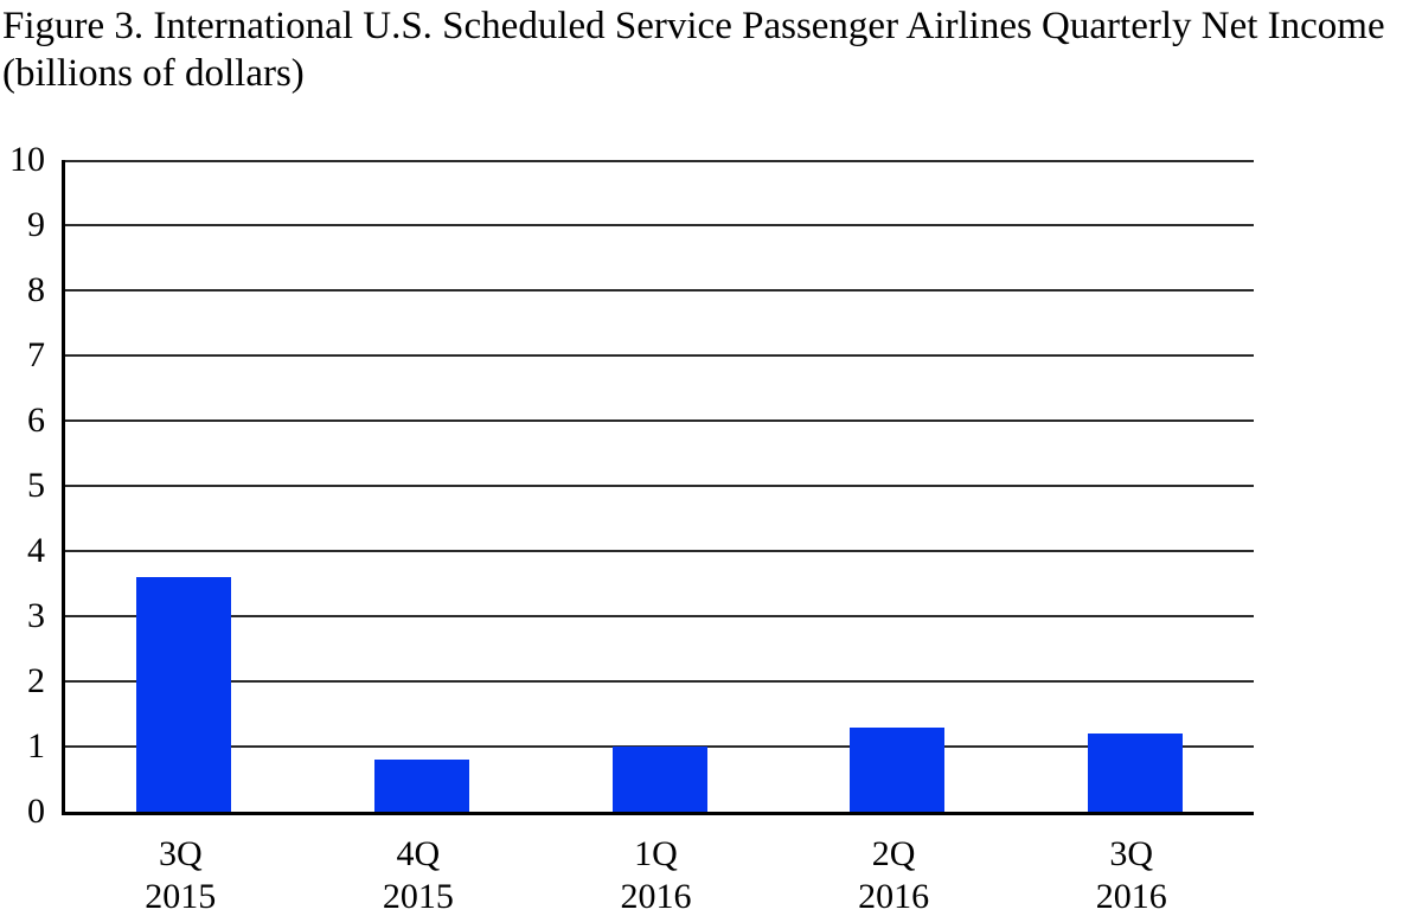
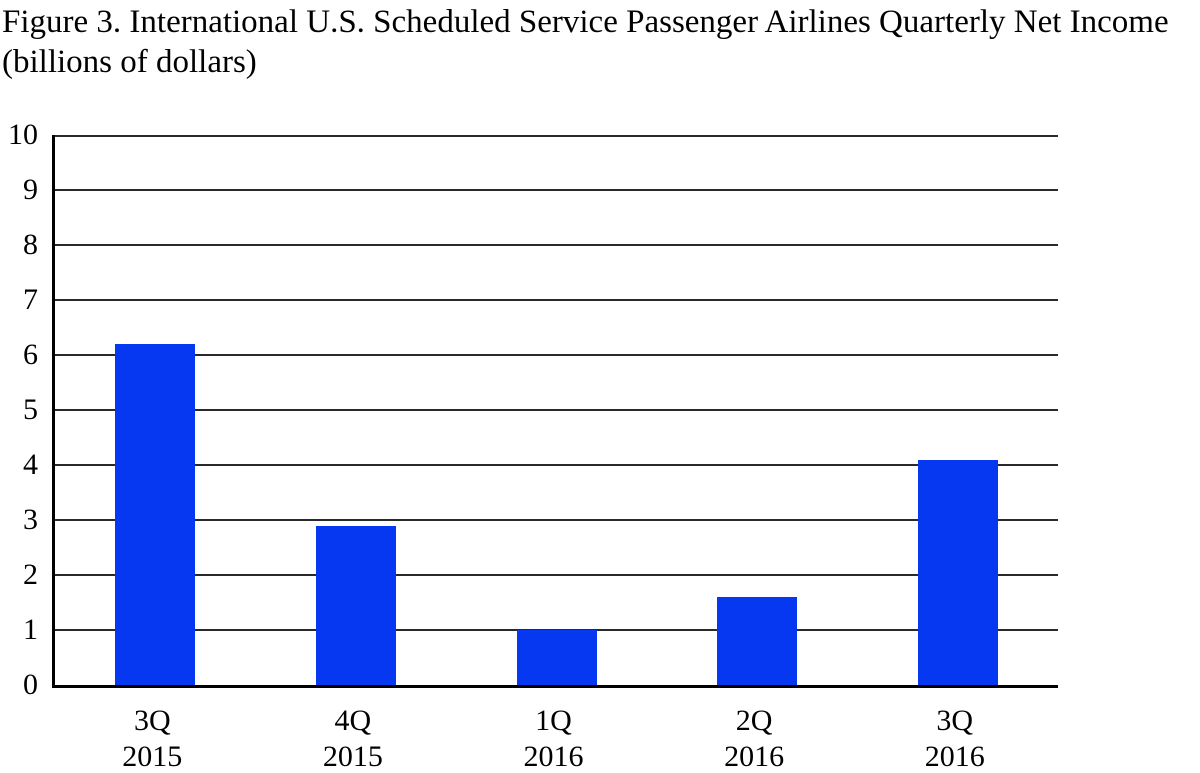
3Q 2015: 3.6 -> 6.2
4Q 2015: 0.8 -> 2.9
2Q 2016: 1.3 -> 1.6
3Q 2016: 1.2 -> 4.1
